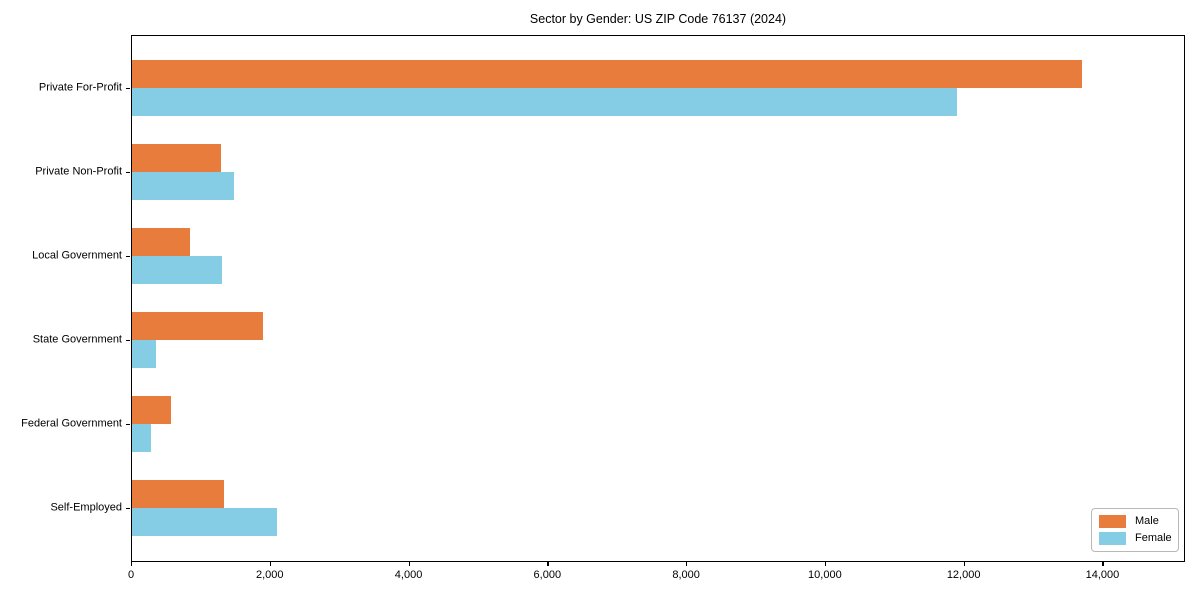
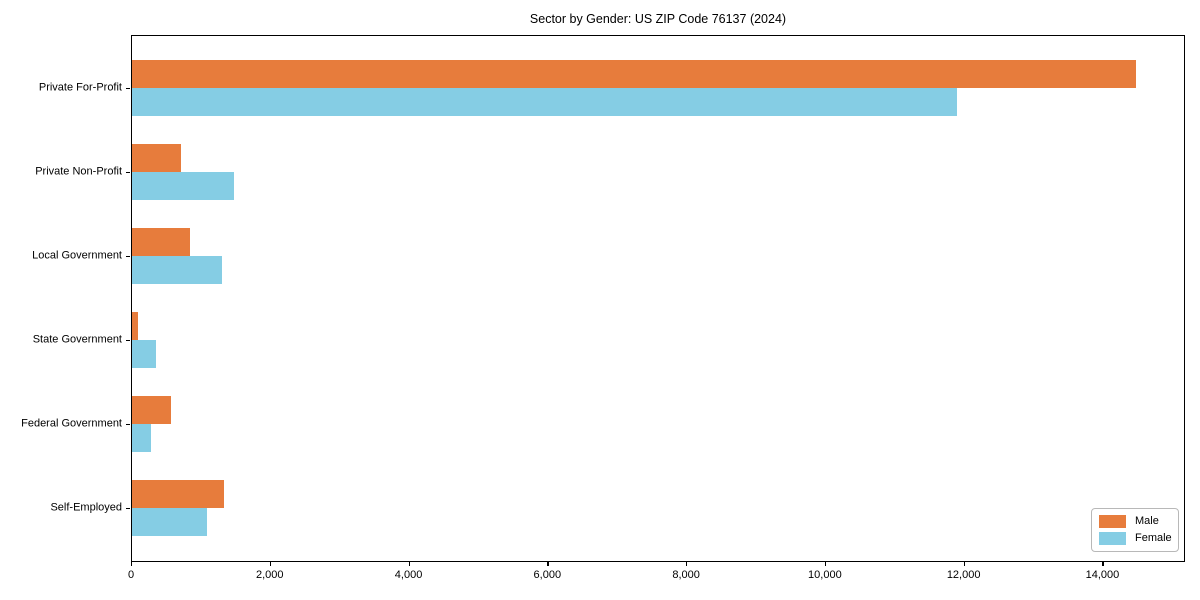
Male/Private For-Profit: 13700 -> 14500
Male/Private Non-Profit: 1300 -> 700
Male/State Government: 1900 -> 100
Female/Self-Employed: 2100 -> 1100
